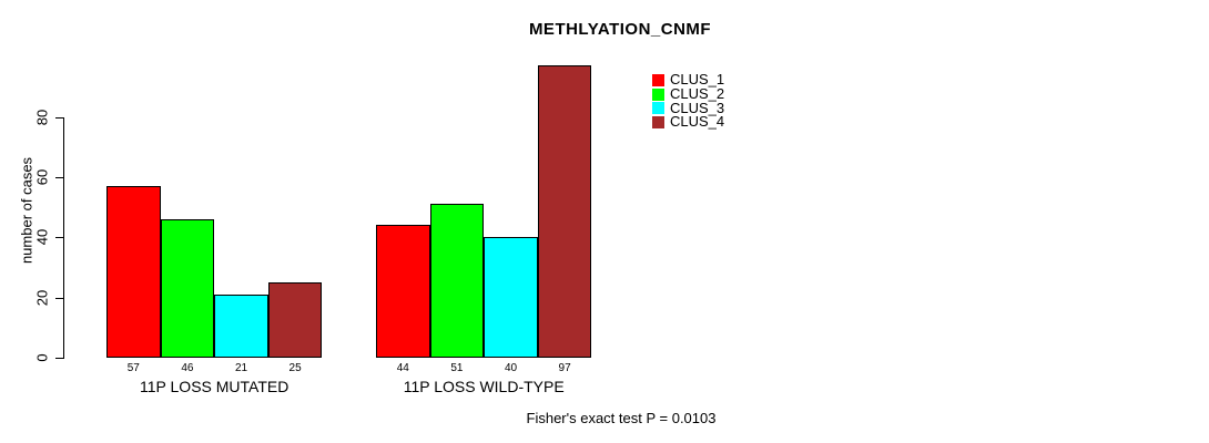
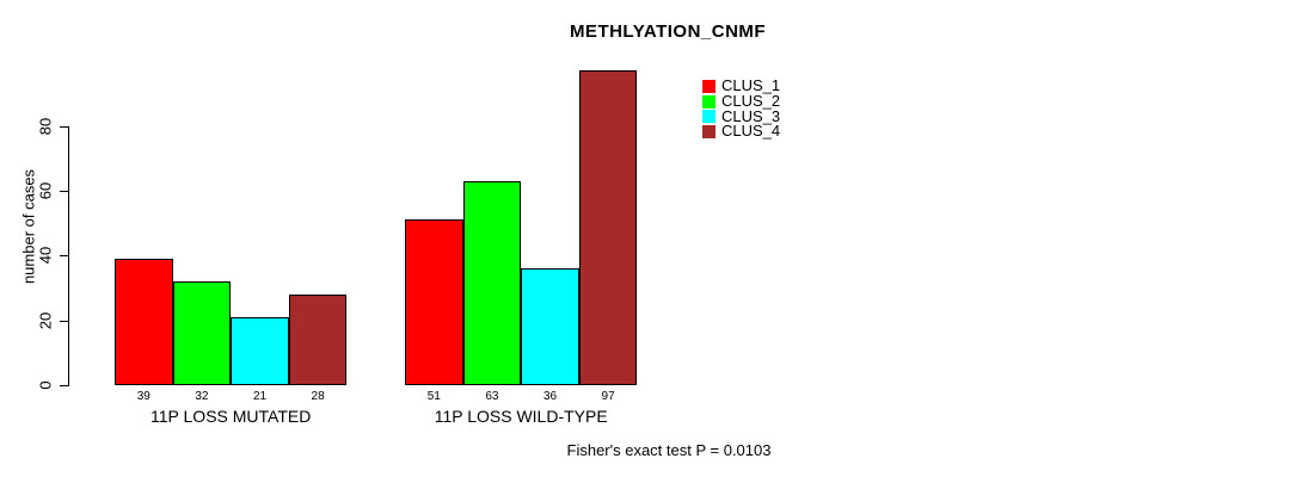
CLUS_1/11P LOSS MUTATED: 57 -> 39
CLUS_2/11P LOSS MUTATED: 46 -> 32
CLUS_4/11P LOSS MUTATED: 25 -> 28
CLUS_1/11P LOSS WILD-TYPE: 44 -> 51
CLUS_2/11P LOSS WILD-TYPE: 51 -> 63
CLUS_3/11P LOSS WILD-TYPE: 40 -> 36
